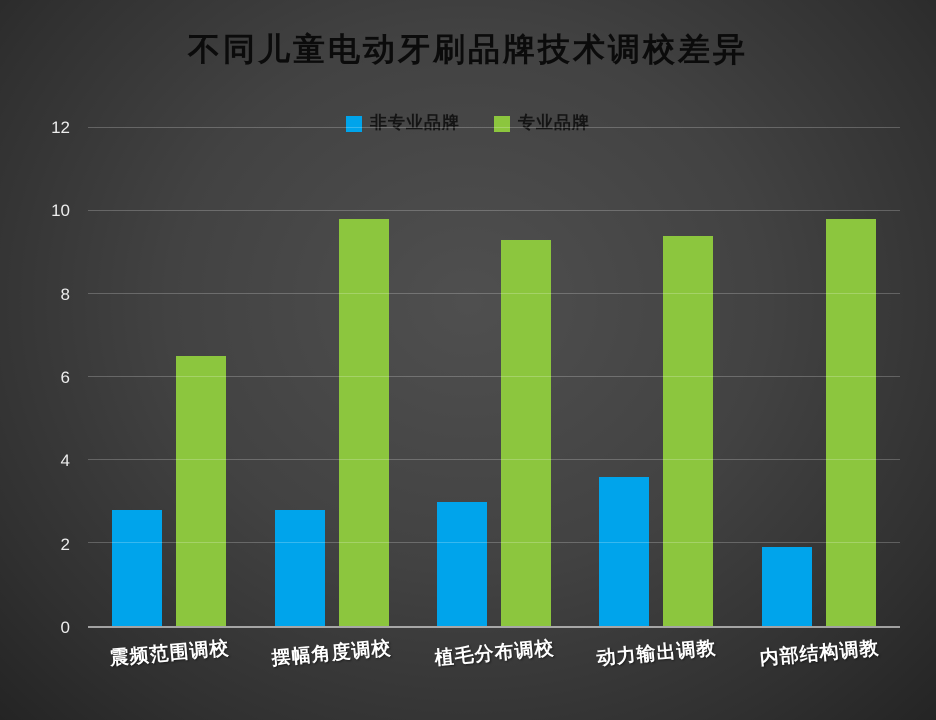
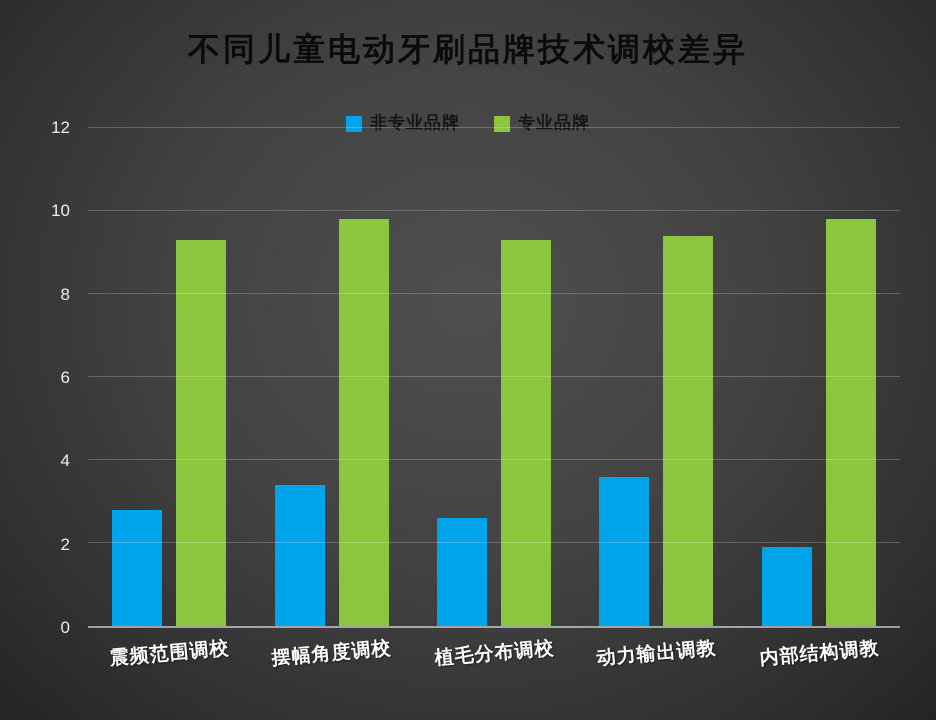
专业品牌/震频范围调校: 6.5 -> 9.3
非专业品牌/摆幅角度调校: 2.8 -> 3.4
非专业品牌/植毛分布调校: 3.0 -> 2.6
